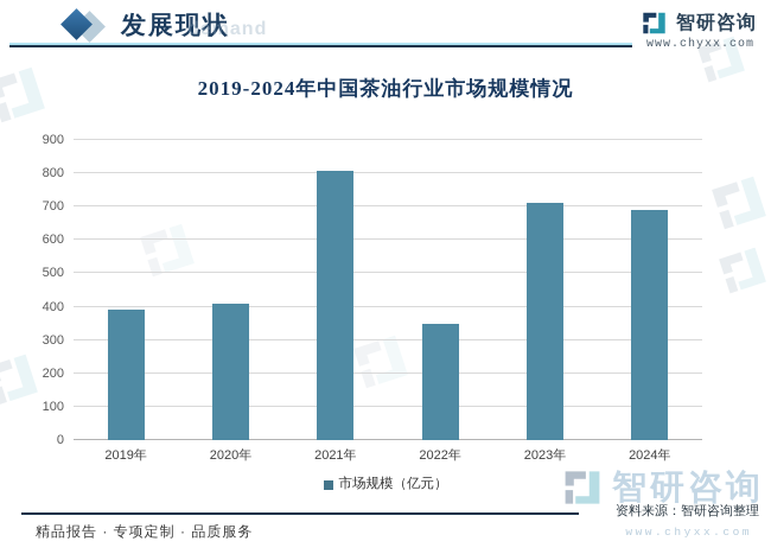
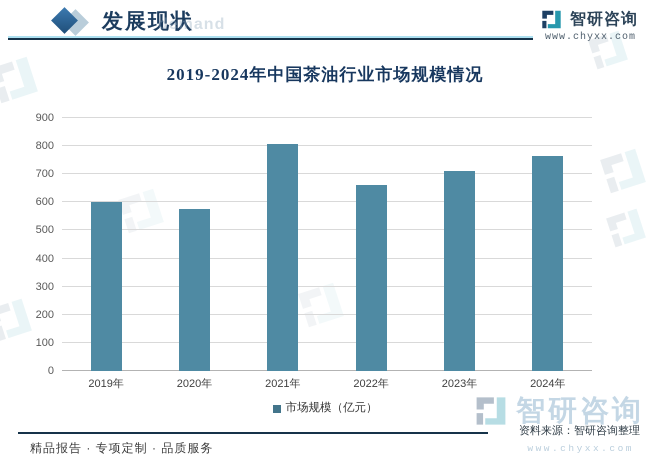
2019年: 390 -> 600
2020年: 410 -> 580
2022年: 350 -> 660
2024年: 690 -> 760
